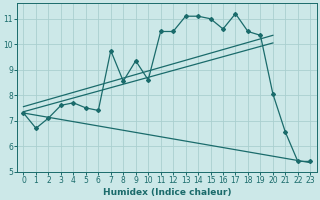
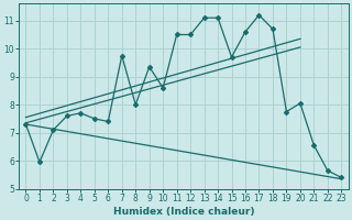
1: 6.70 -> 5.95
8: 8.55 -> 8.00
15: 11.00 -> 9.70
18: 10.50 -> 10.70
19: 10.35 -> 7.75
22: 5.40 -> 5.65
